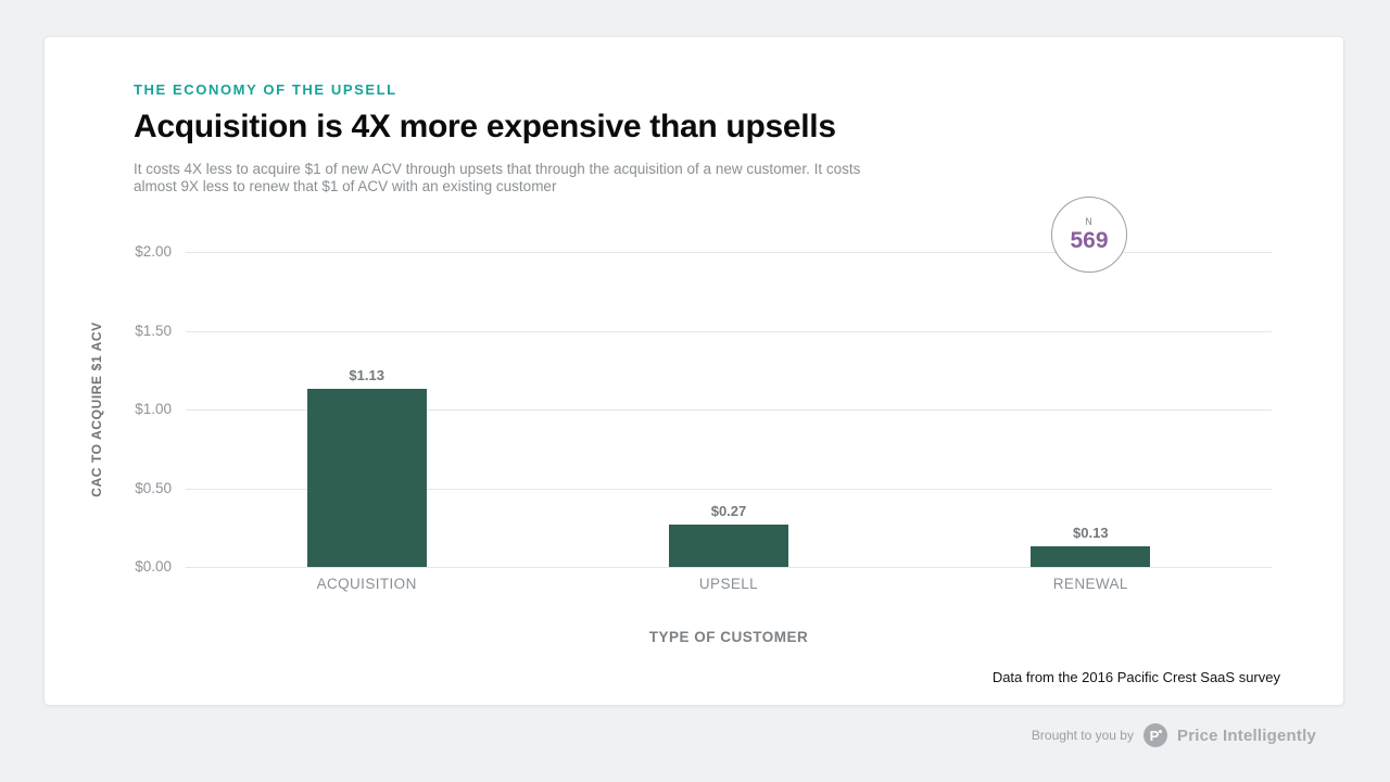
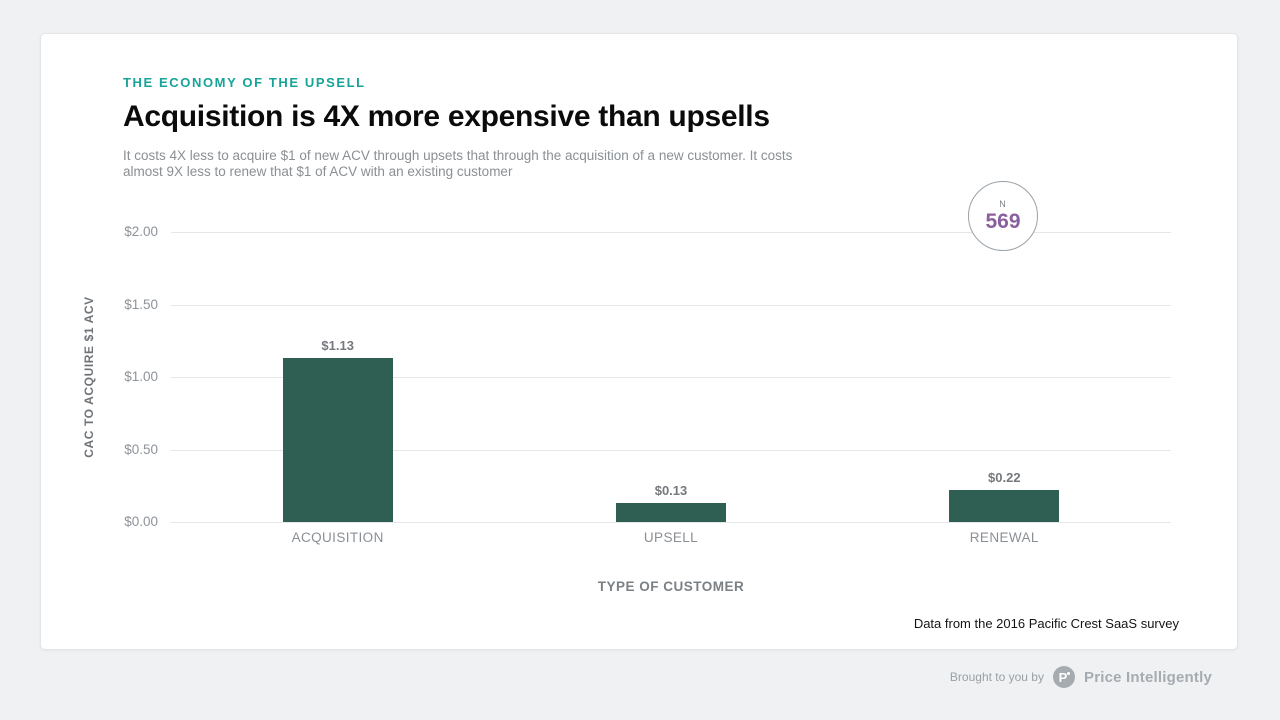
UPSELL: $0.27 -> $0.13
RENEWAL: $0.13 -> $0.22
